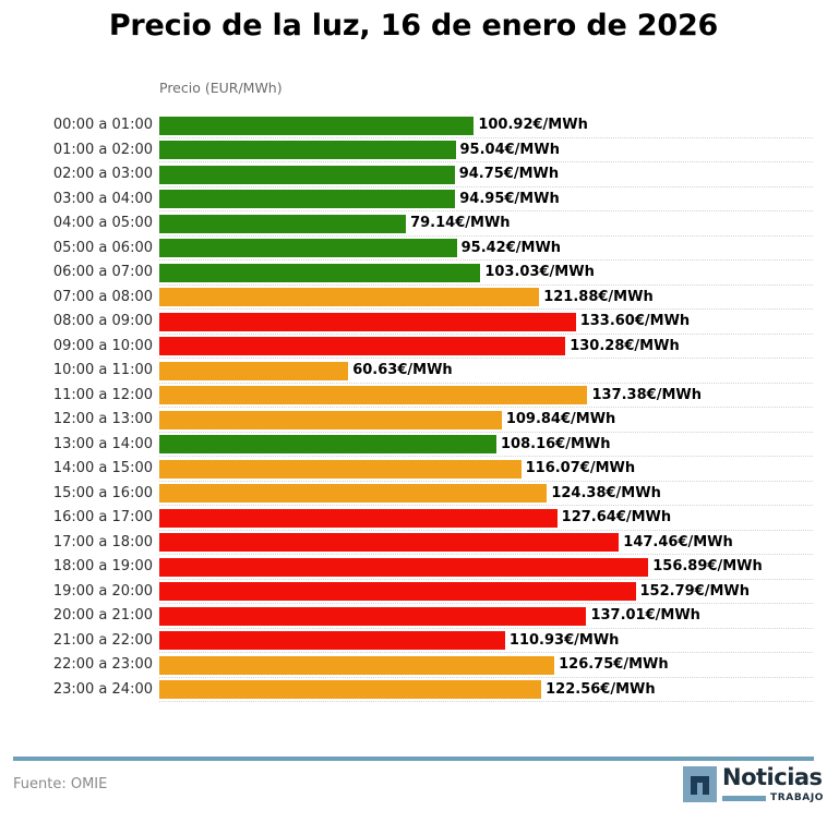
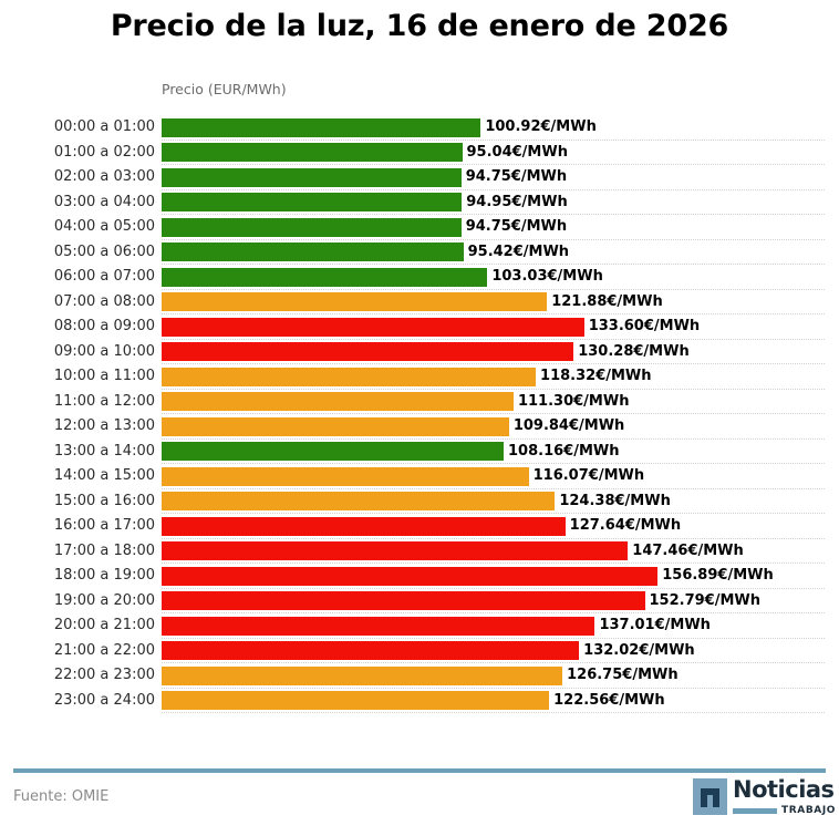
04:00 a 05:00: 79.14 -> 94.75
10:00 a 11:00: 60.63 -> 118.32
11:00 a 12:00: 137.38 -> 111.30
21:00 a 22:00: 110.93 -> 132.02
